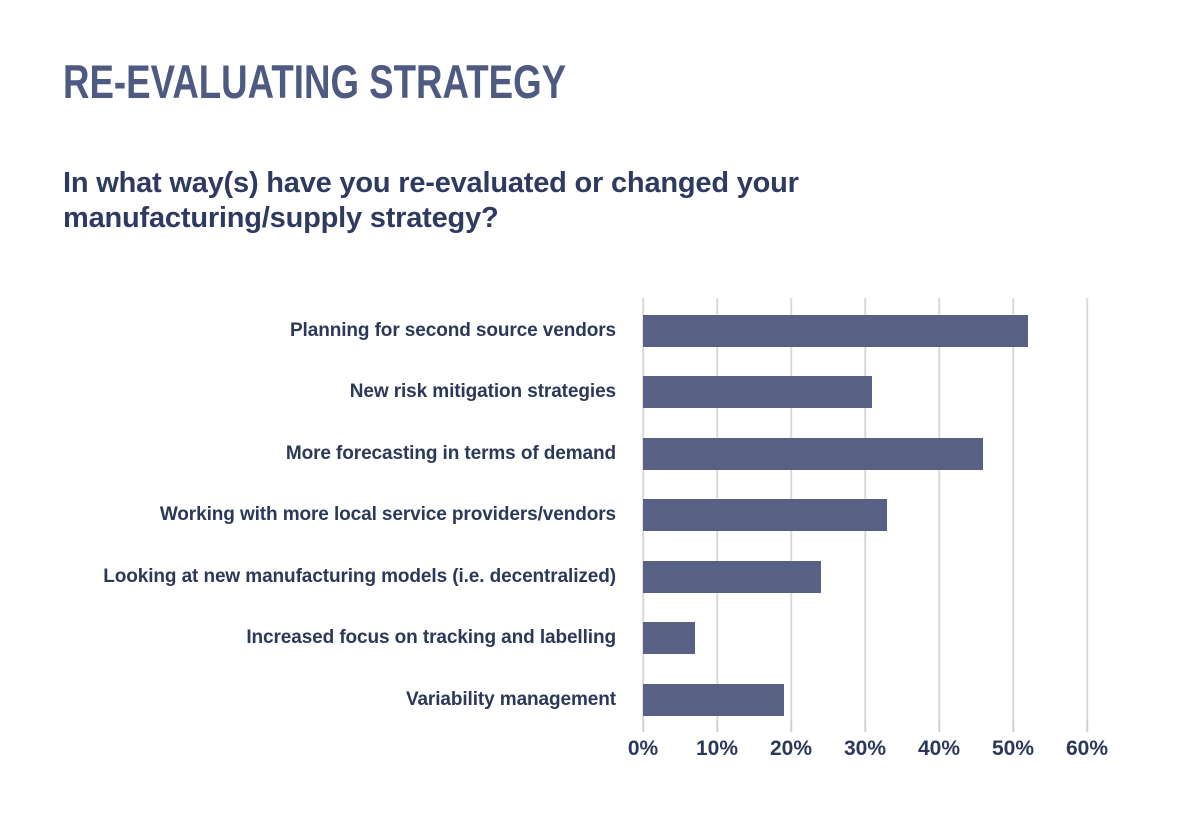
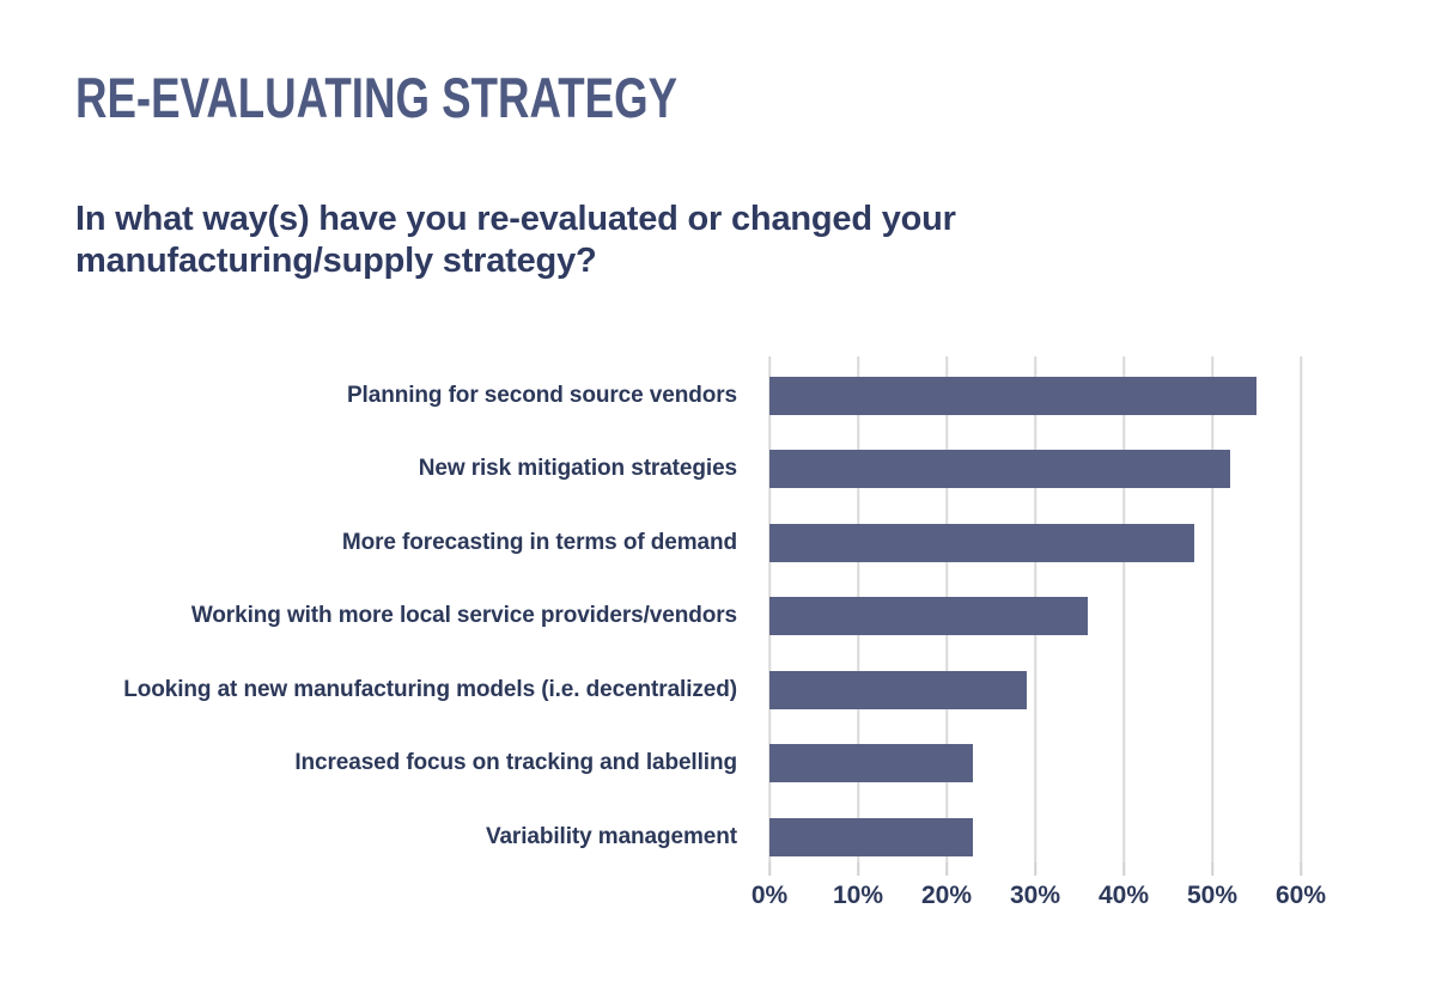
Planning for second source vendors: 52% -> 55%
New risk mitigation strategies: 31% -> 52%
More forecasting in terms of demand: 46% -> 48%
Working with more local service providers/vendors: 33% -> 36%
Looking at new manufacturing models (i.e. decentralized): 24% -> 29%
Increased focus on tracking and labelling: 7% -> 23%
Variability management: 19% -> 23%
